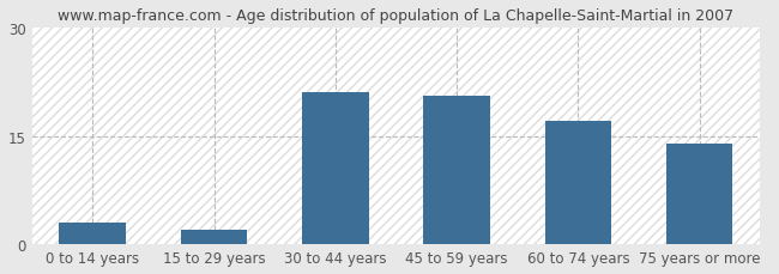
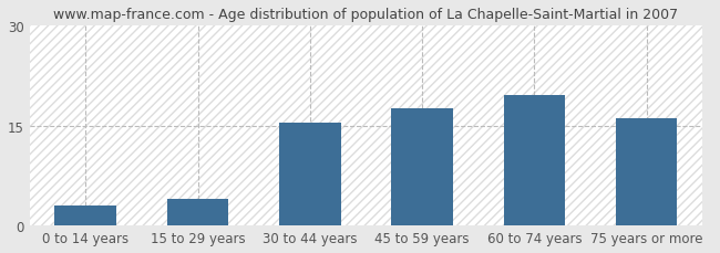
15 to 29 years: 2.0 -> 4.0
30 to 44 years: 21.0 -> 15.5
45 to 59 years: 20.6 -> 17.5
60 to 74 years: 17.0 -> 19.5
75 years or more: 14.0 -> 16.0
